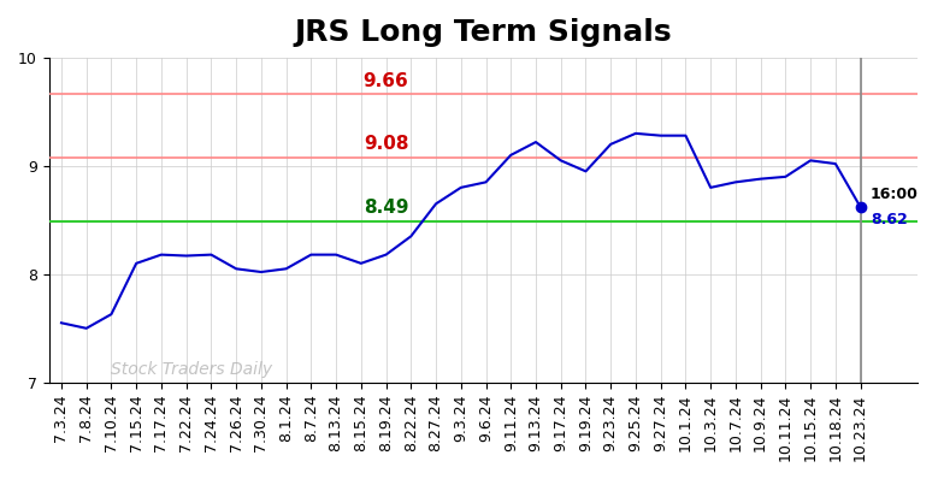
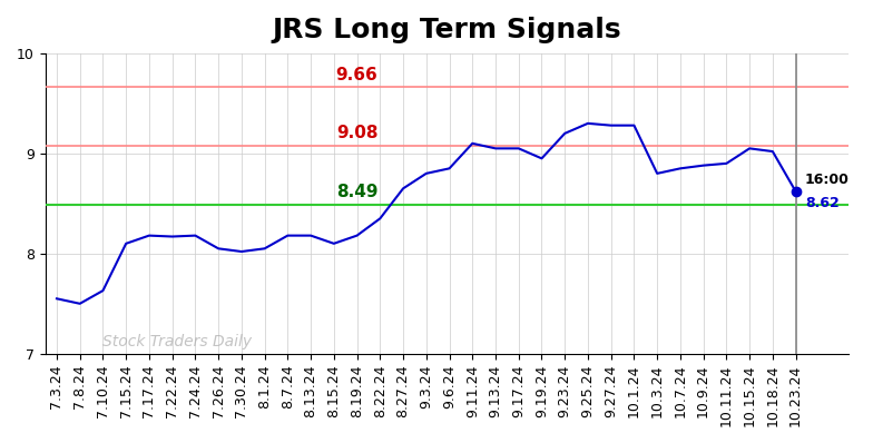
9.13.24: 9.22 -> 9.05
